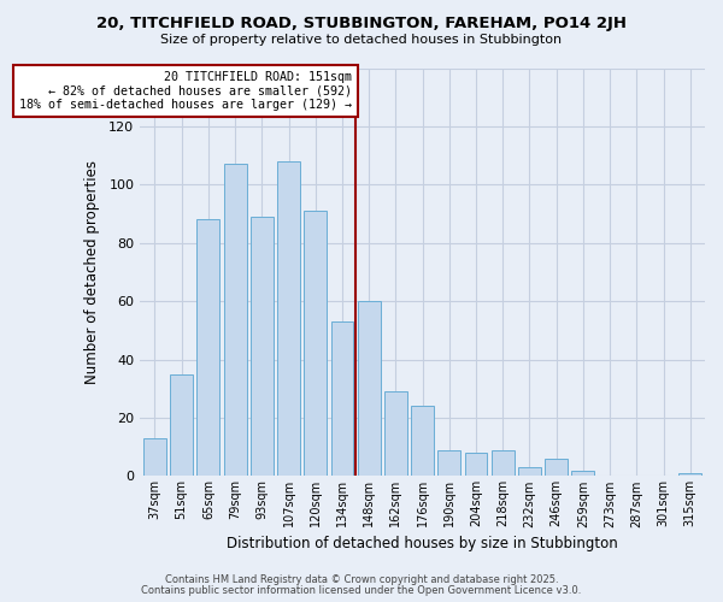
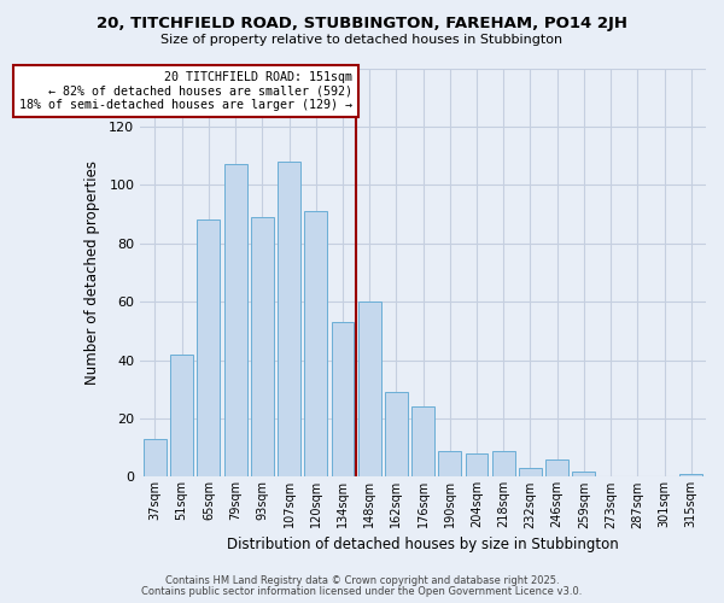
51sqm: 35 -> 42
